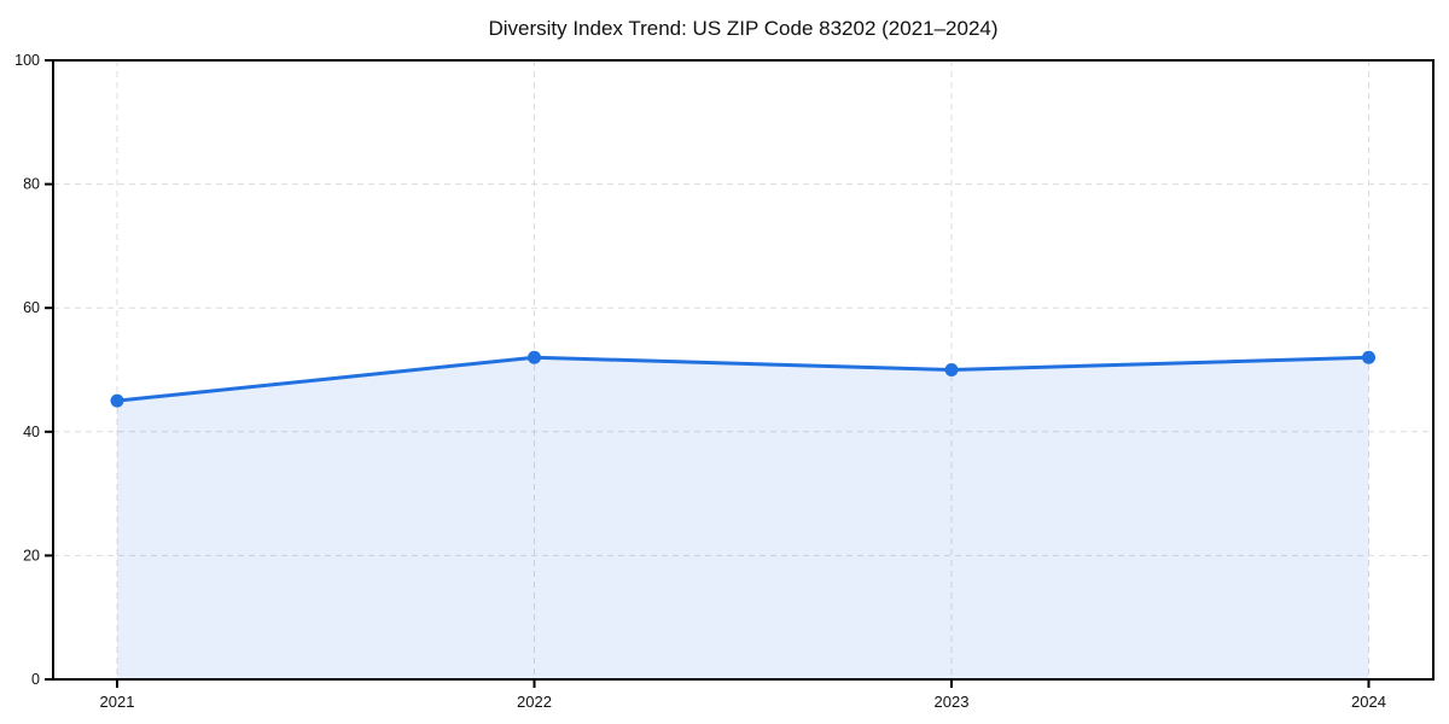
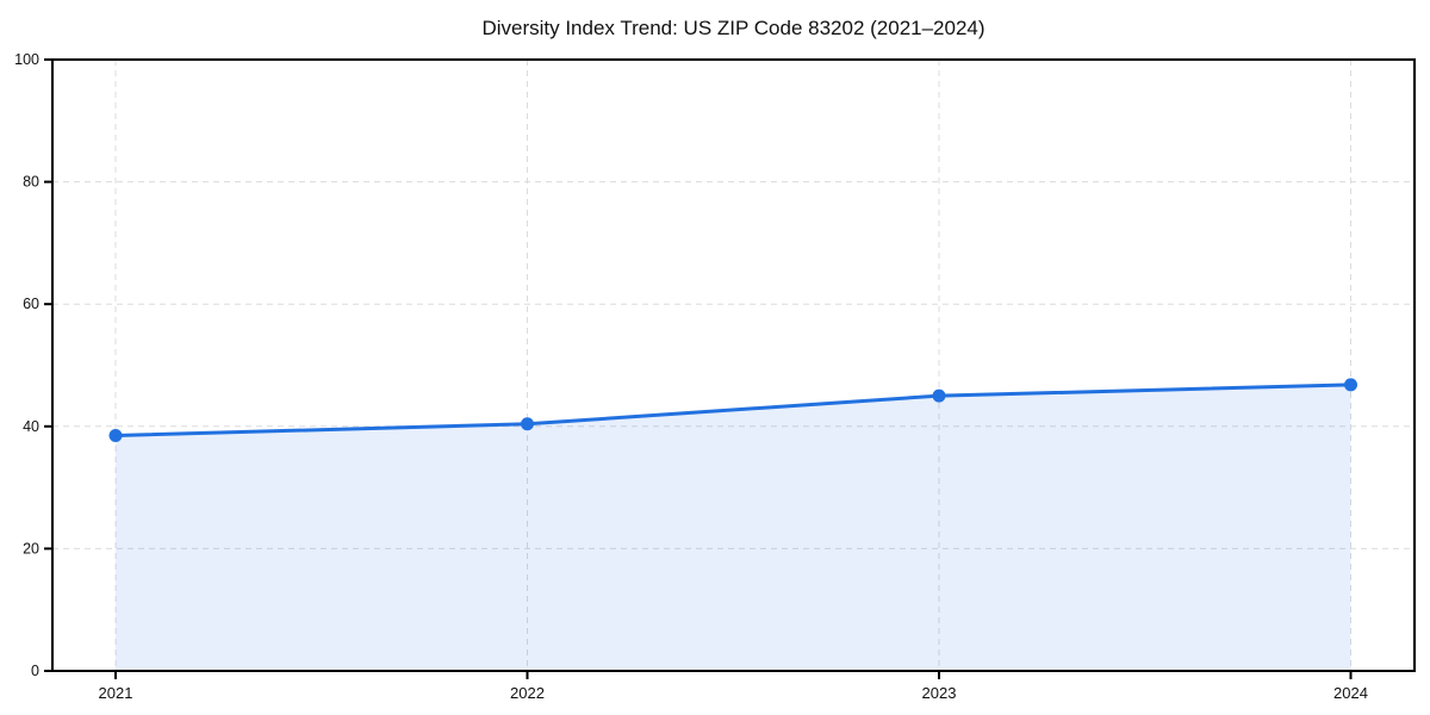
2021: 45 -> 38
2022: 52 -> 40
2023: 50 -> 45
2024: 52 -> 47
